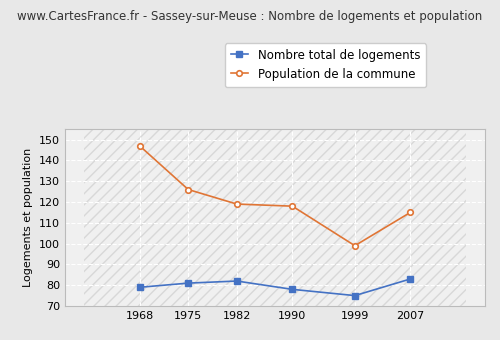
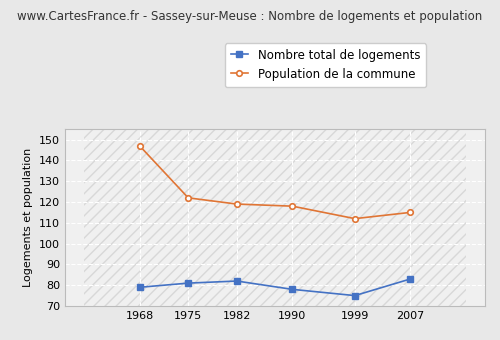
Population de la commune/1975: 126 -> 122
Population de la commune/1999: 99 -> 112
